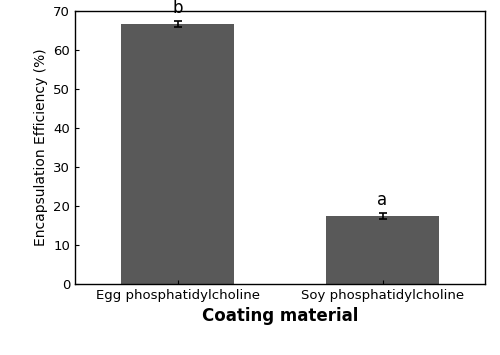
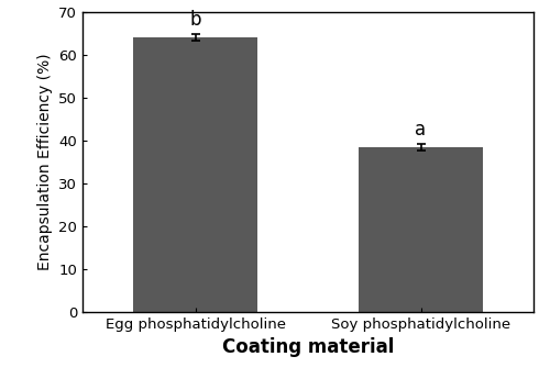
Egg phosphatidylcholine: 66.5 -> 64.0
Soy phosphatidylcholine: 17.5 -> 38.5
